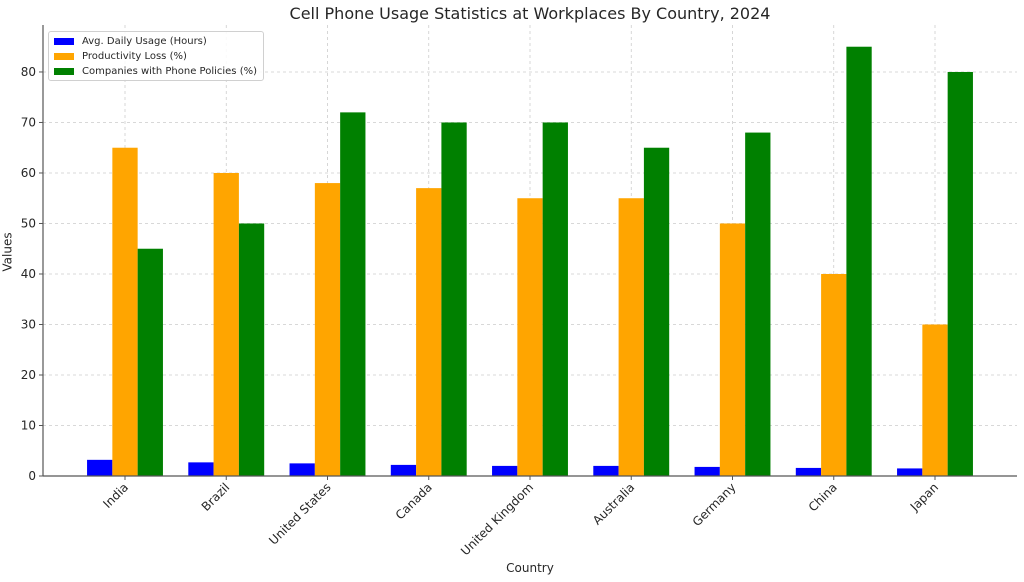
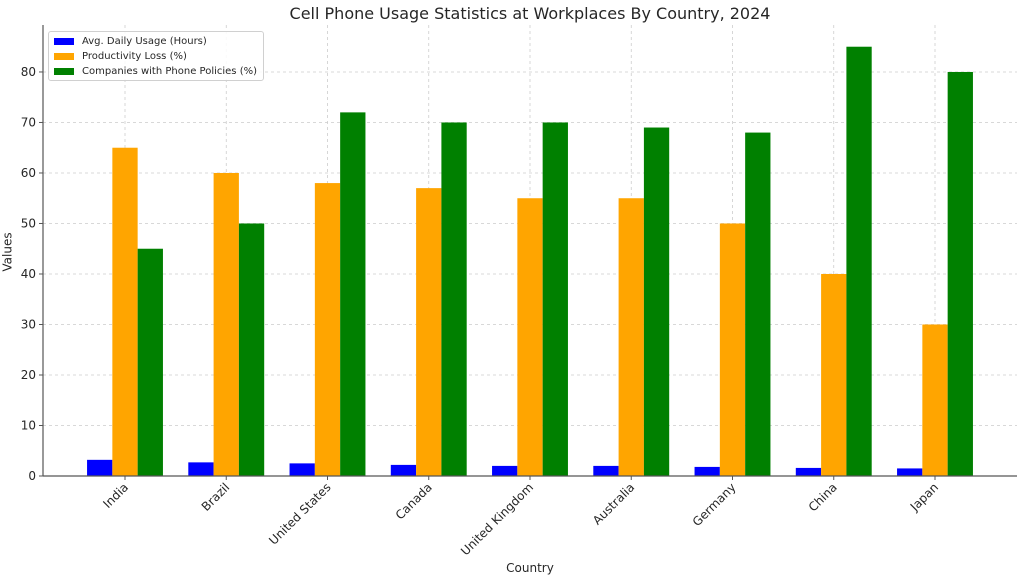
Companies with Phone Policies (%)/Australia: 65 -> 69
